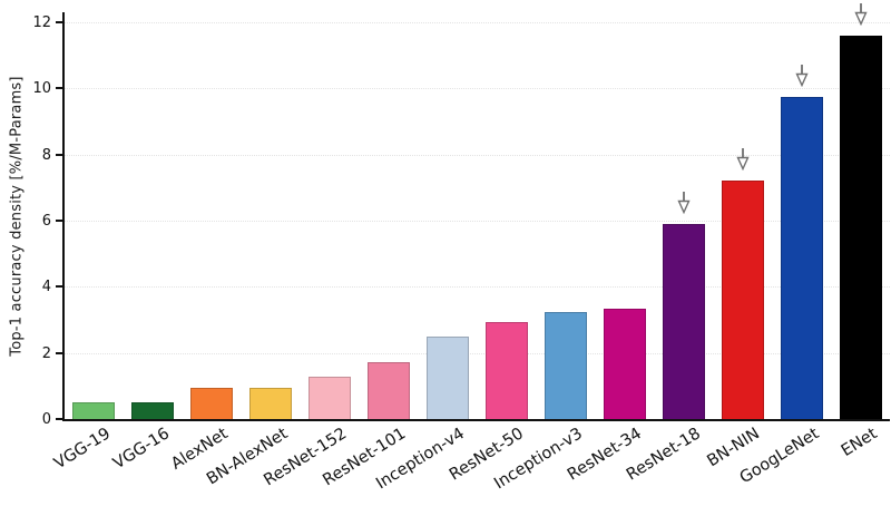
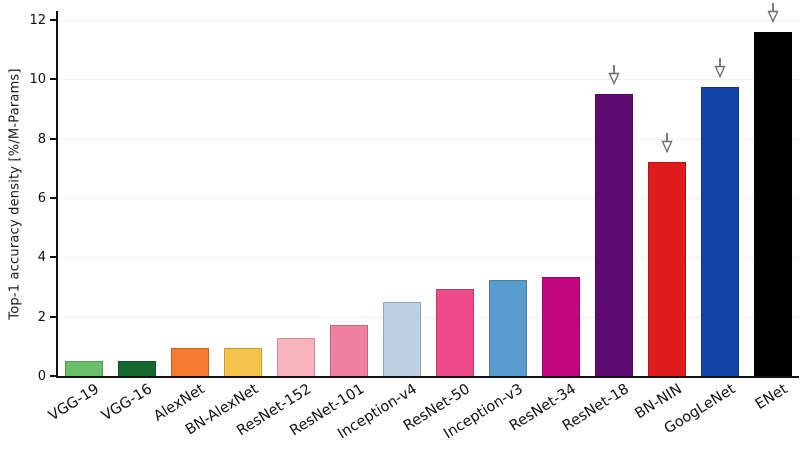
ResNet-18: 5.9 -> 9.5
